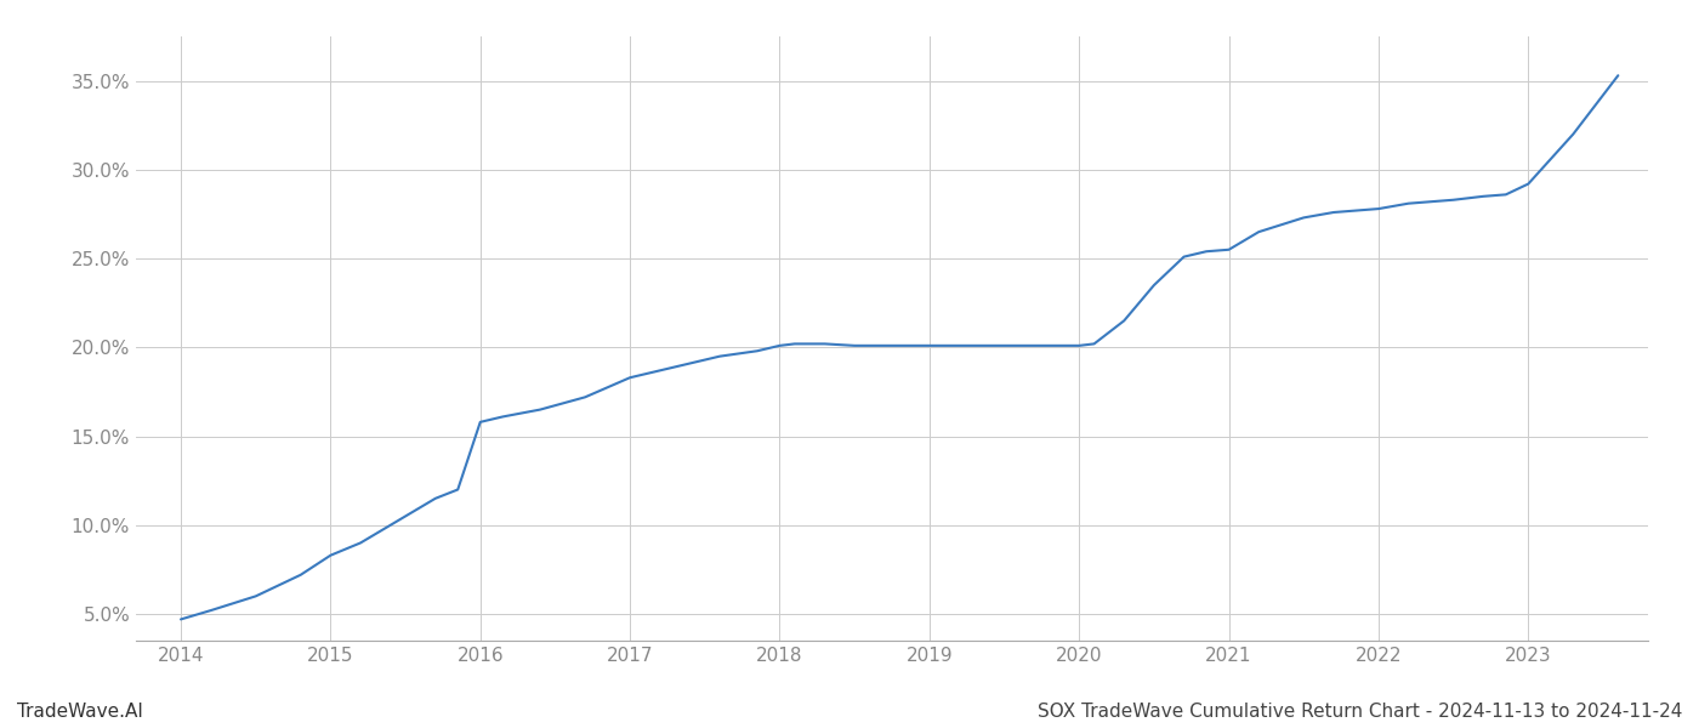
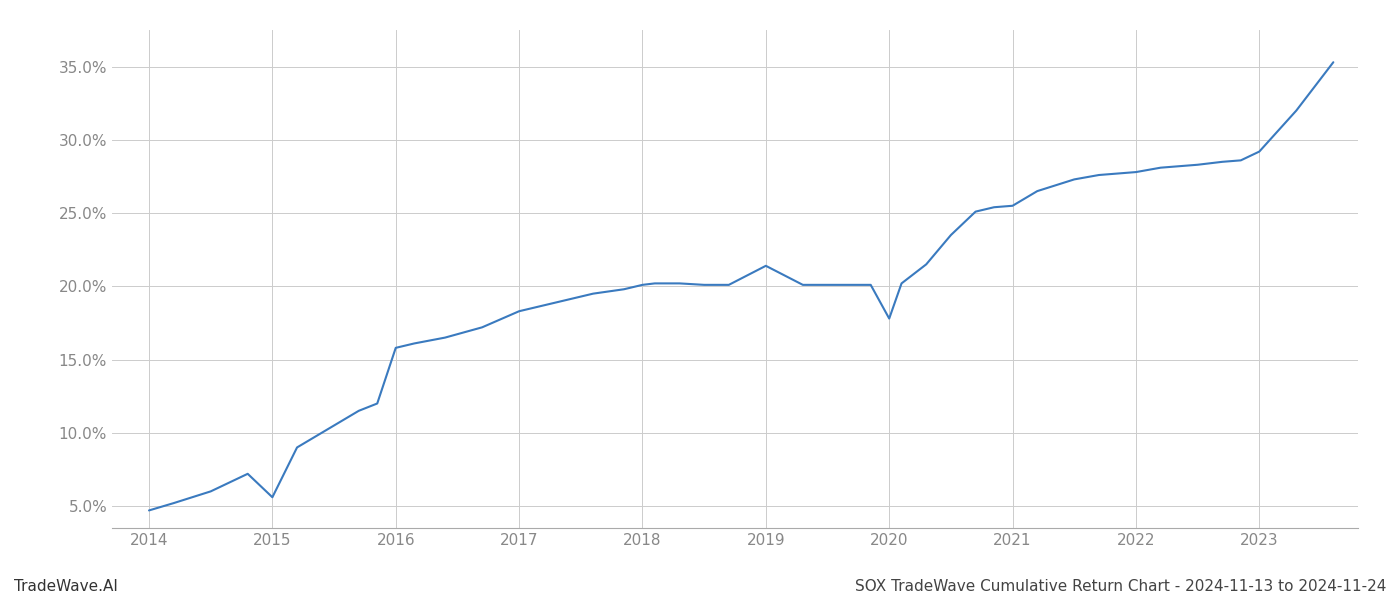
2015: 8.3% -> 5.6%
2019: 20.1% -> 21.4%
2020: 20.1% -> 17.8%
